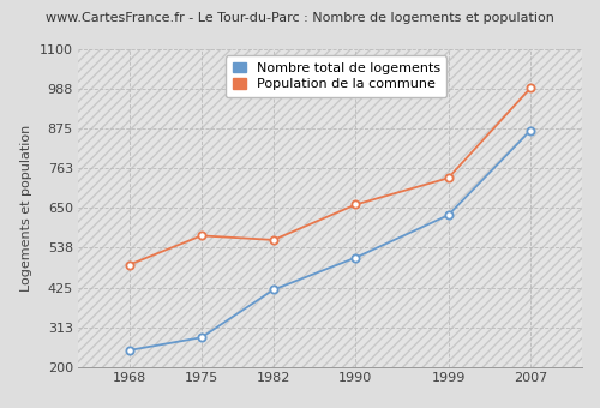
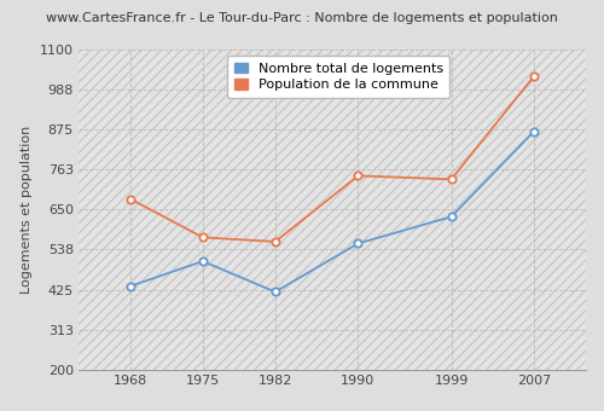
Nombre total de logements/1968: 248 -> 435
Population de la commune/1968: 490 -> 680
Nombre total de logements/1975: 284 -> 505
Nombre total de logements/1990: 510 -> 555
Population de la commune/1990: 660 -> 745
Population de la commune/2007: 990 -> 1025
